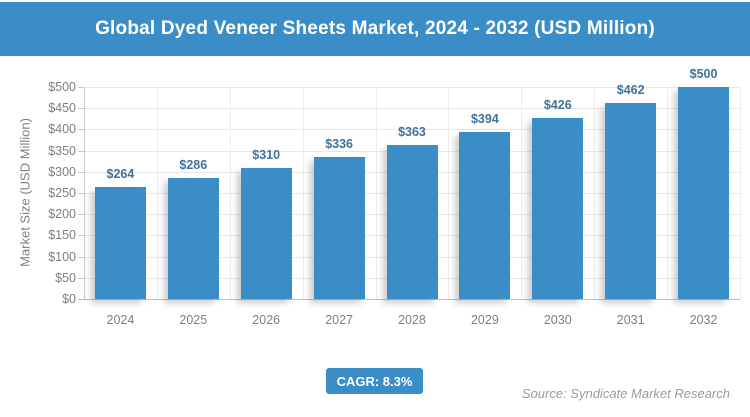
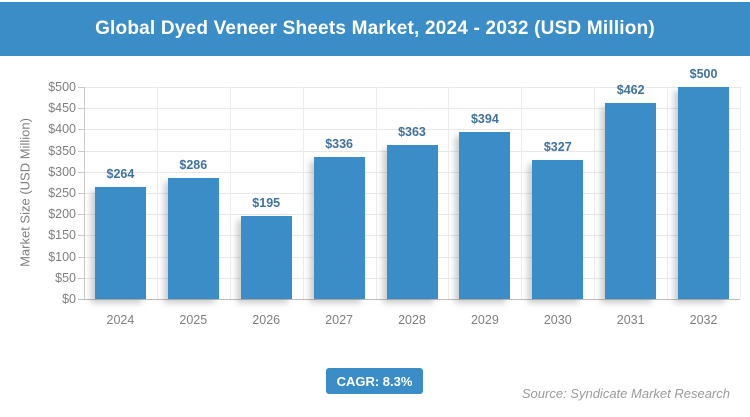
2026: $310 -> $195
2030: $426 -> $327
